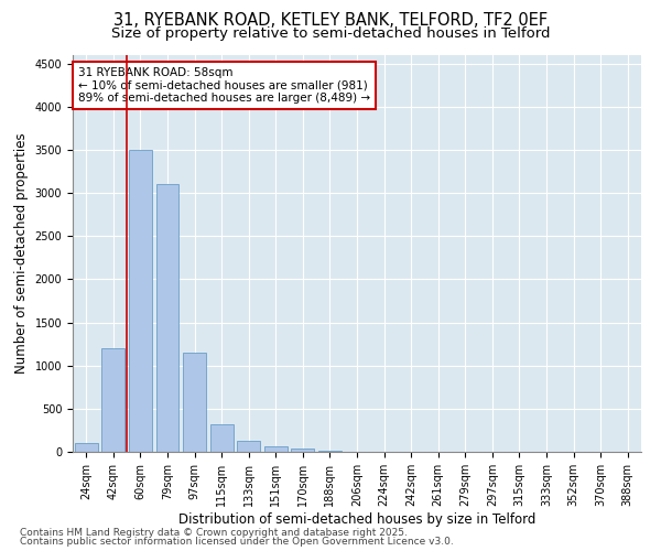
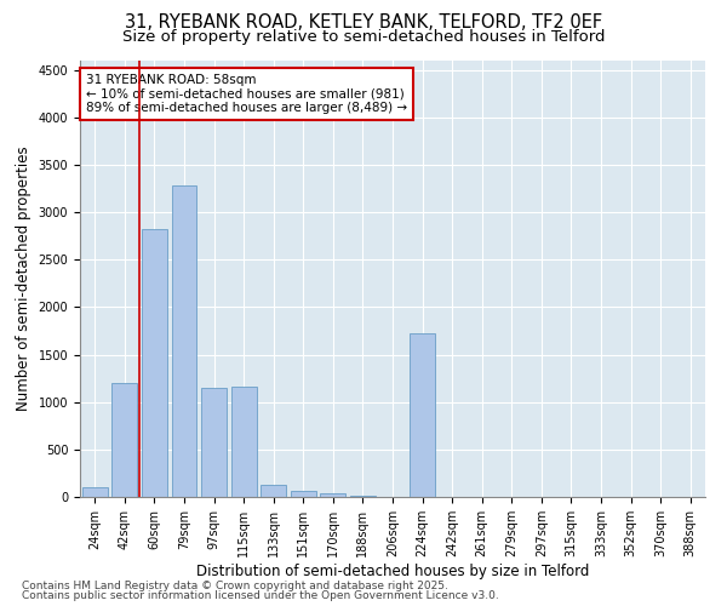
60sqm: 3500 -> 2820
79sqm: 3100 -> 3280
115sqm: 320 -> 1160
224sqm: 0 -> 1720
